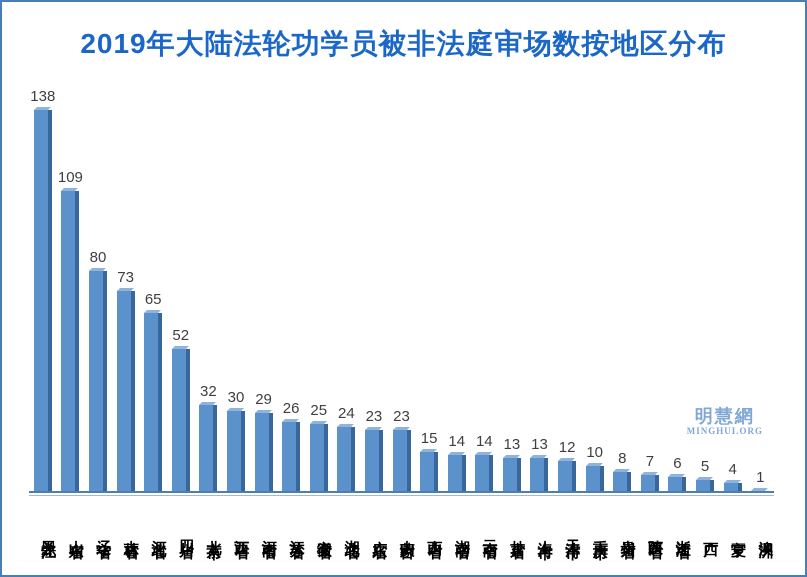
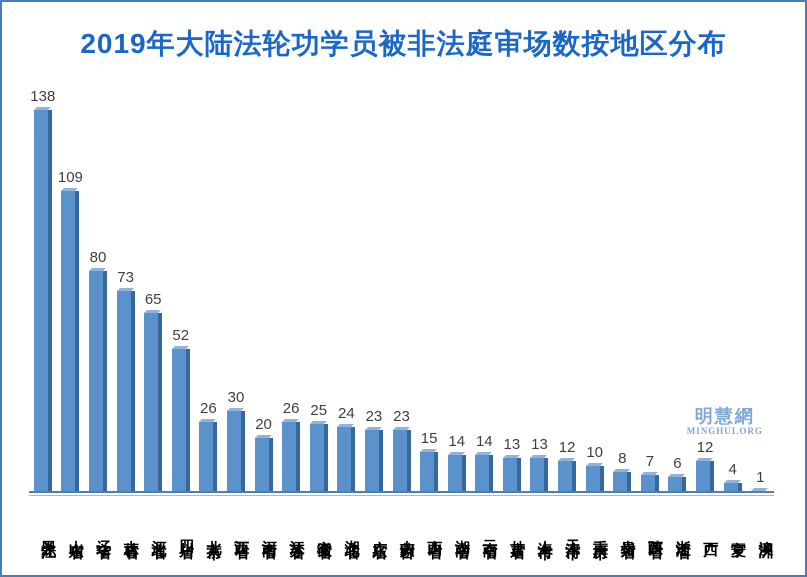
北京市: 32 -> 26
河南省: 29 -> 20
广西: 5 -> 12
